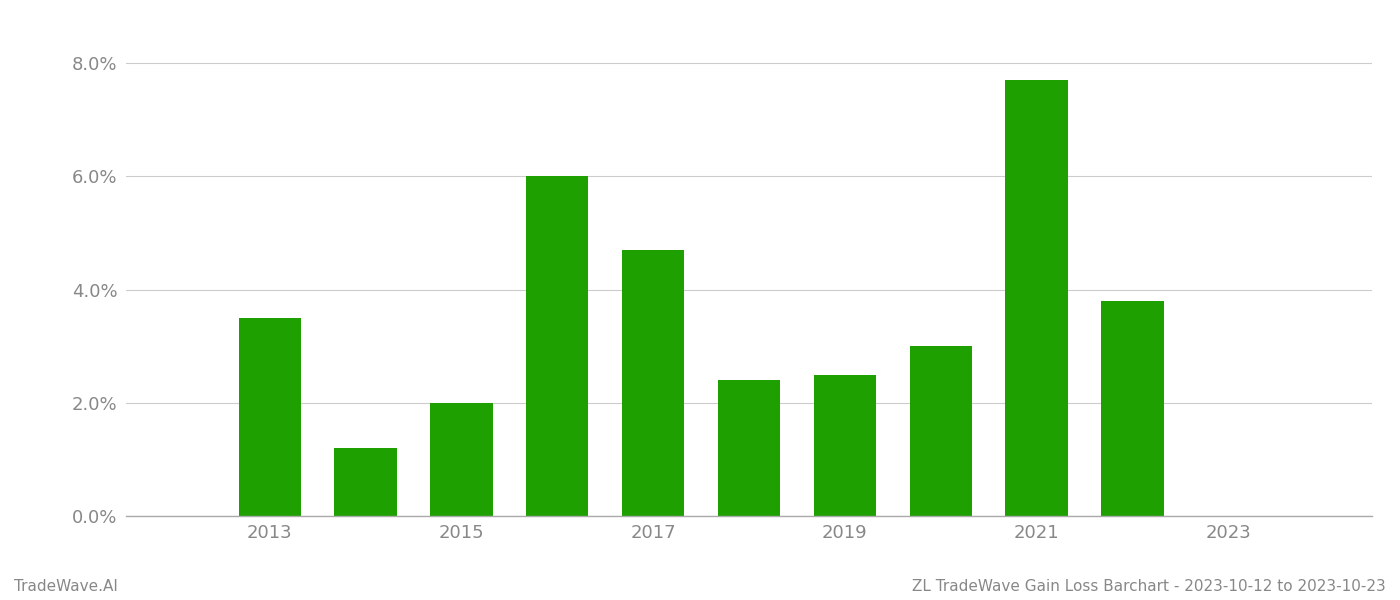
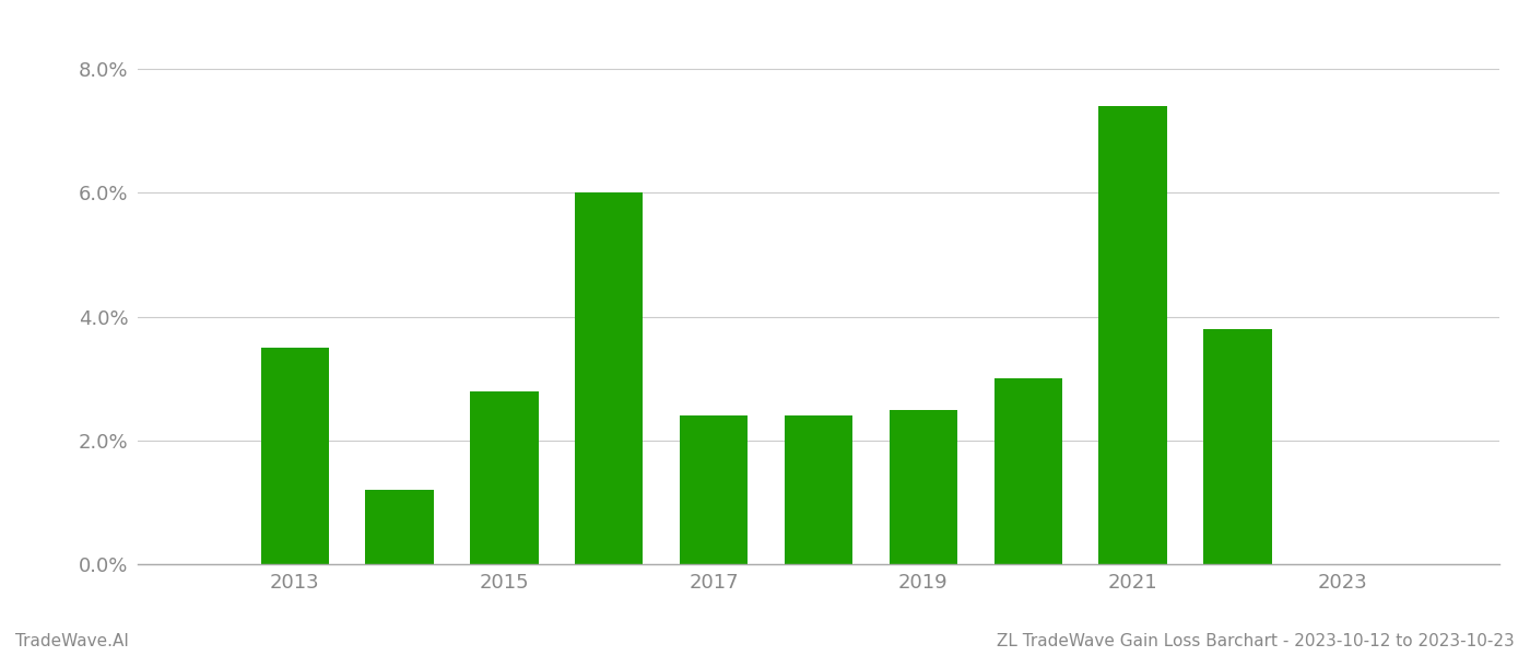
2015: 2.0% -> 2.8%
2017: 4.7% -> 2.4%
2021: 7.7% -> 7.4%
